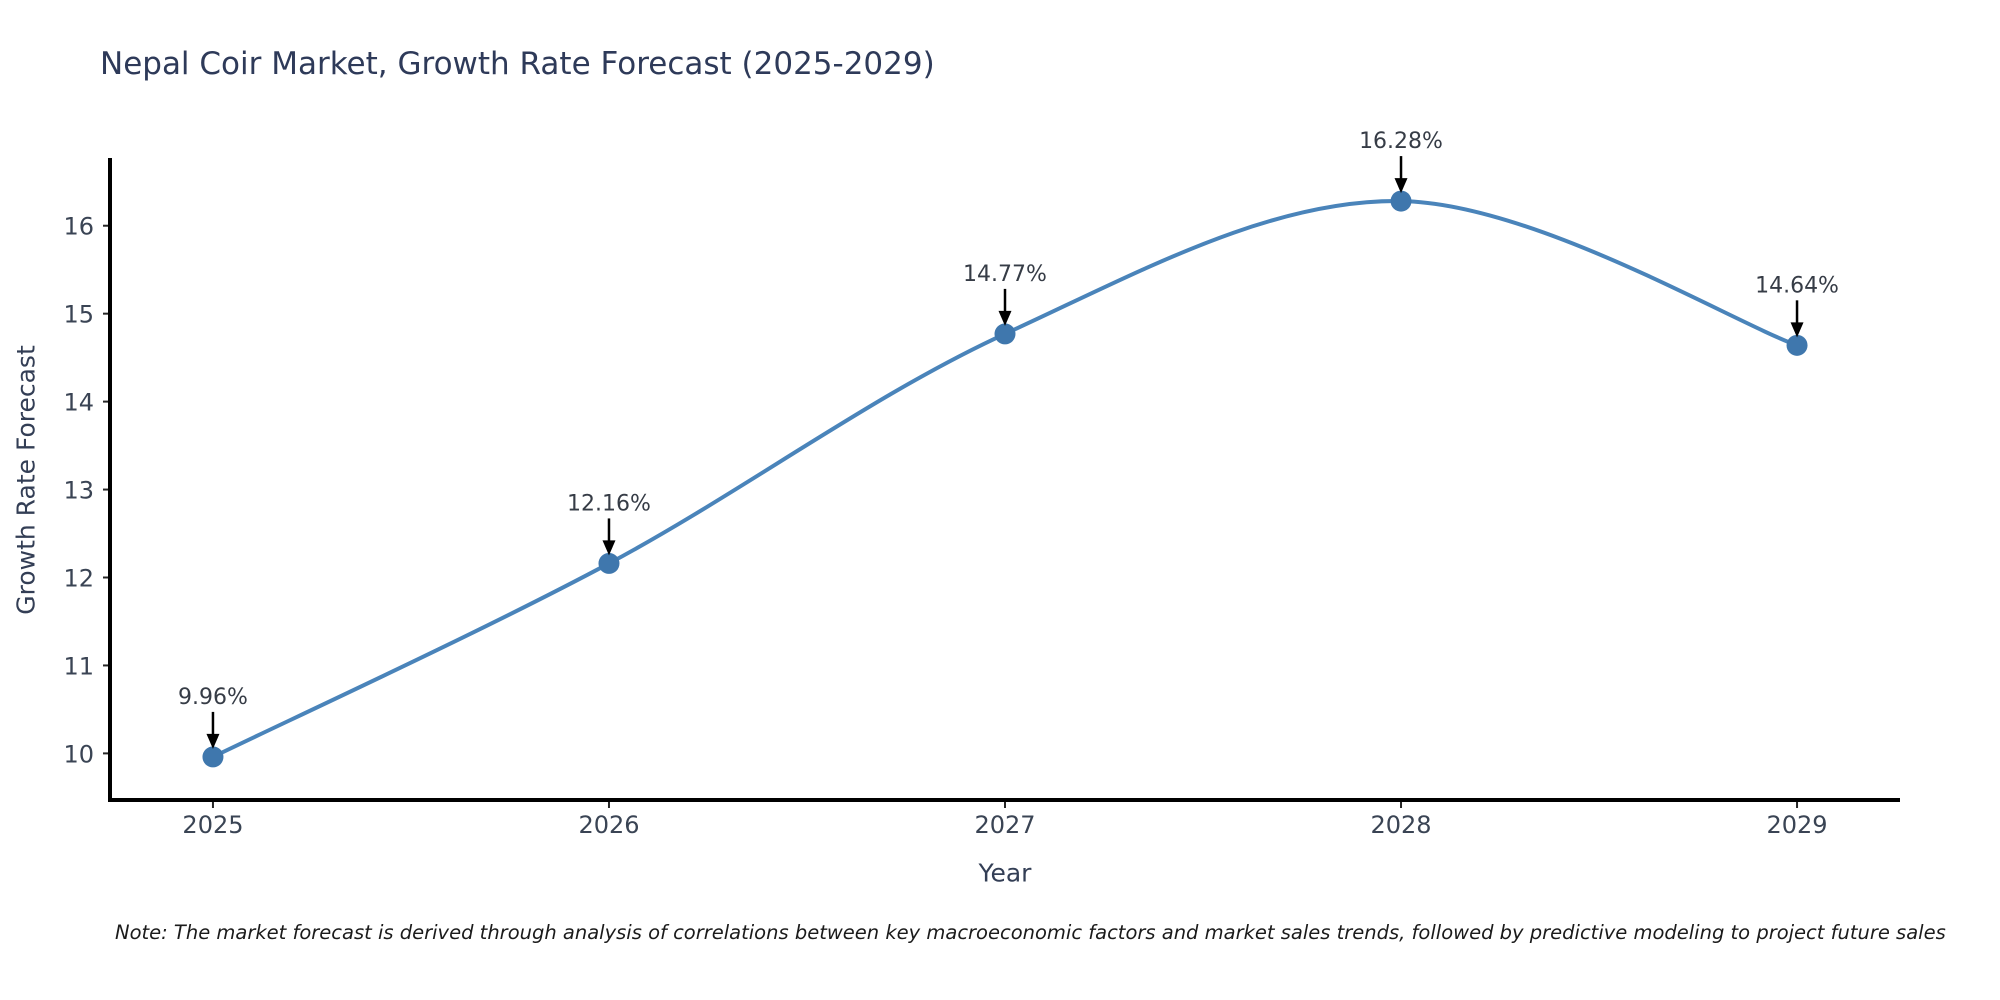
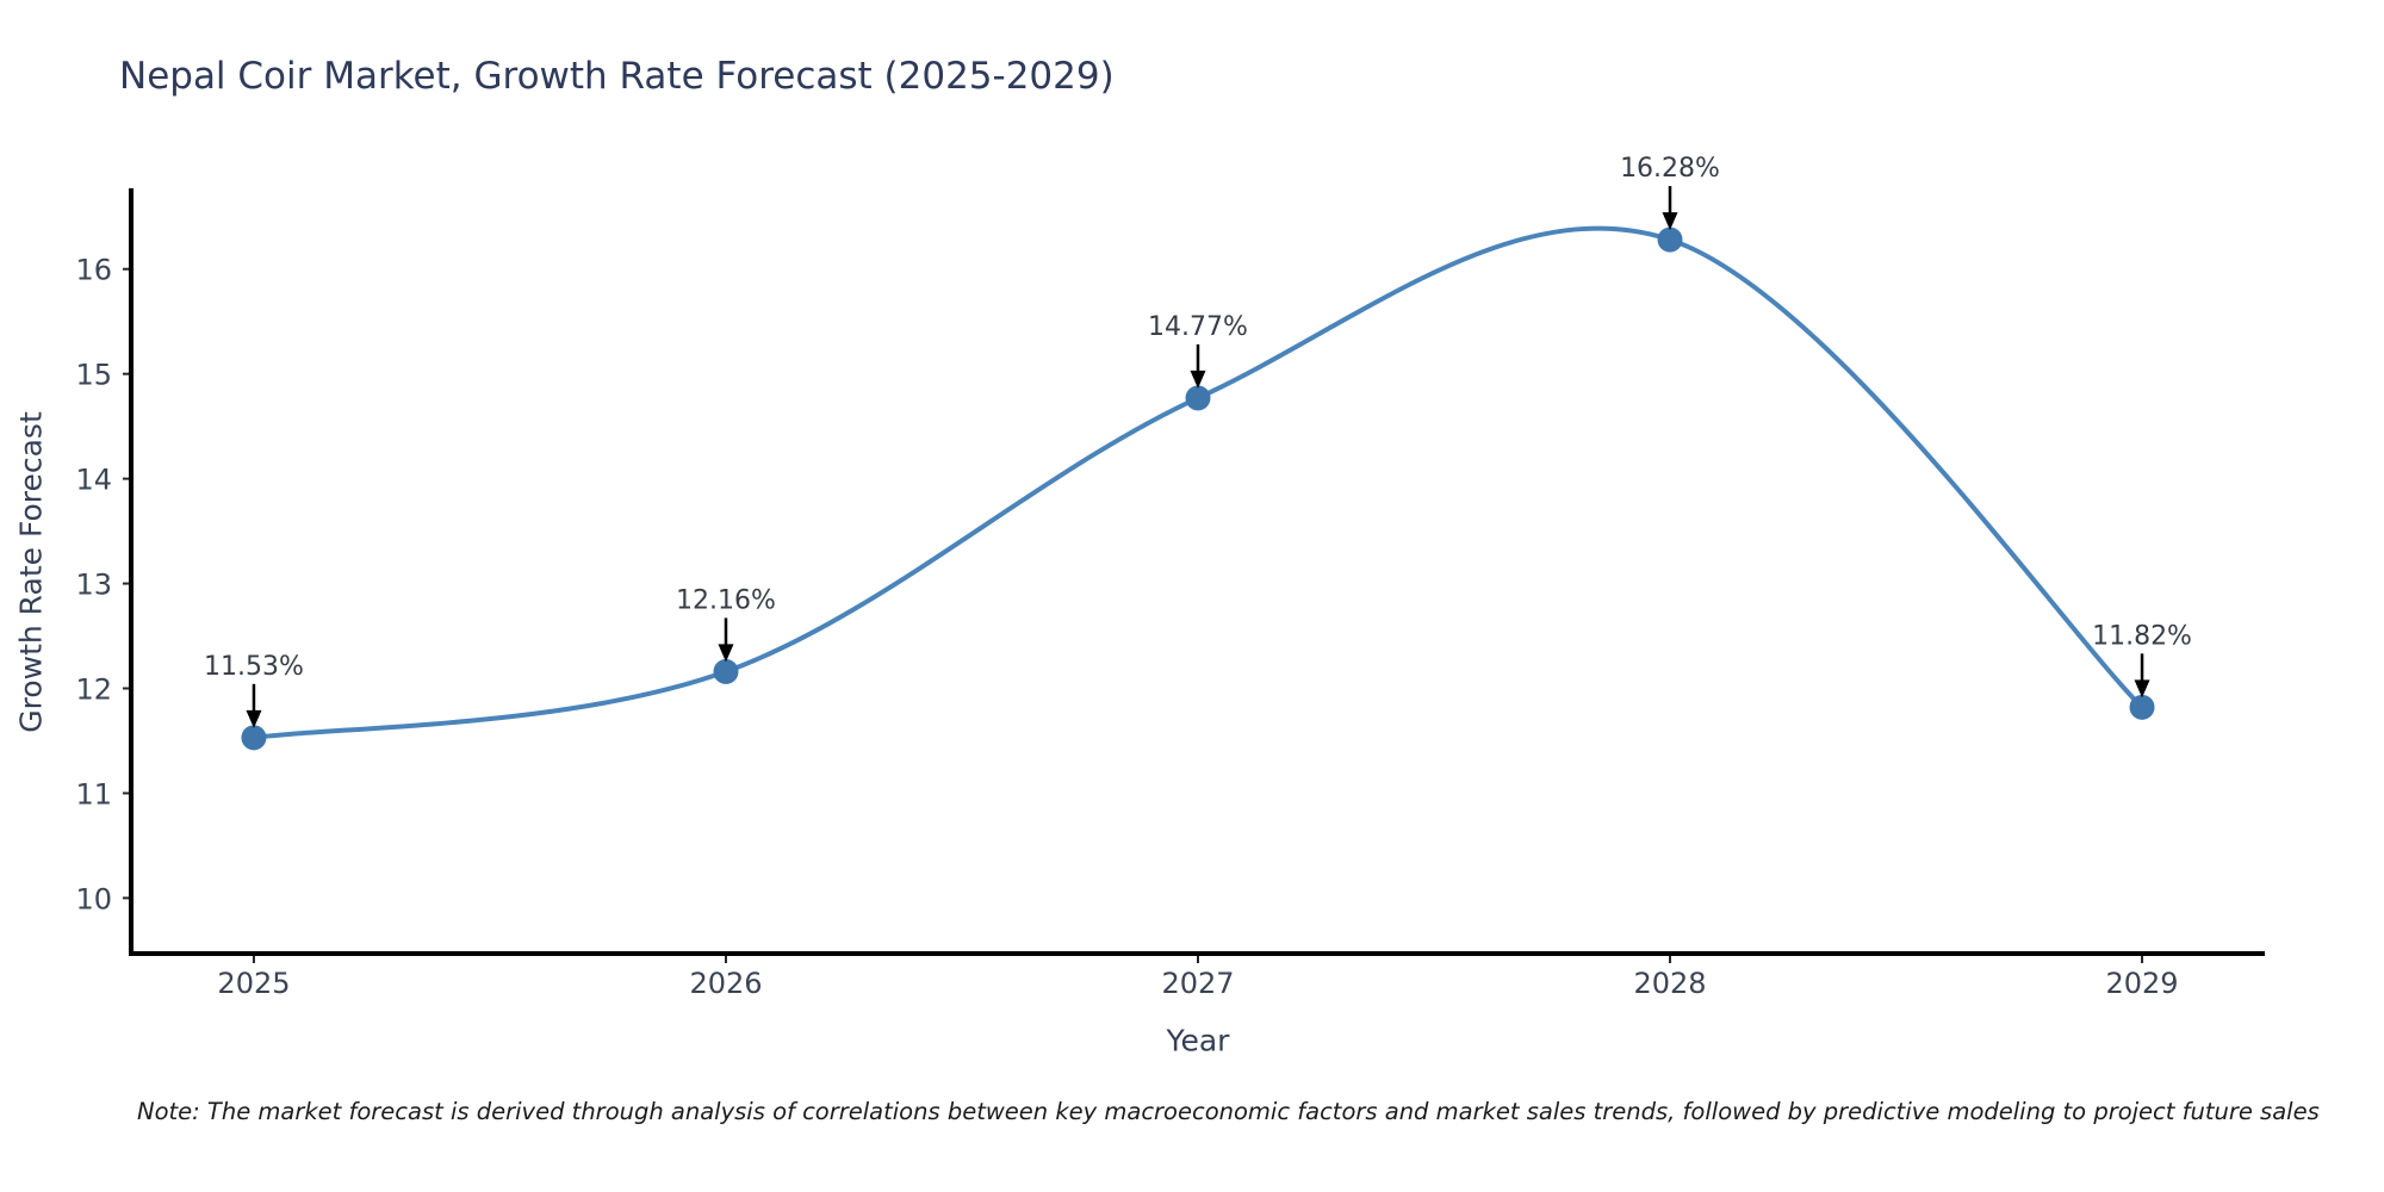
2025: 9.96% -> 11.53%
2029: 14.64% -> 11.82%
